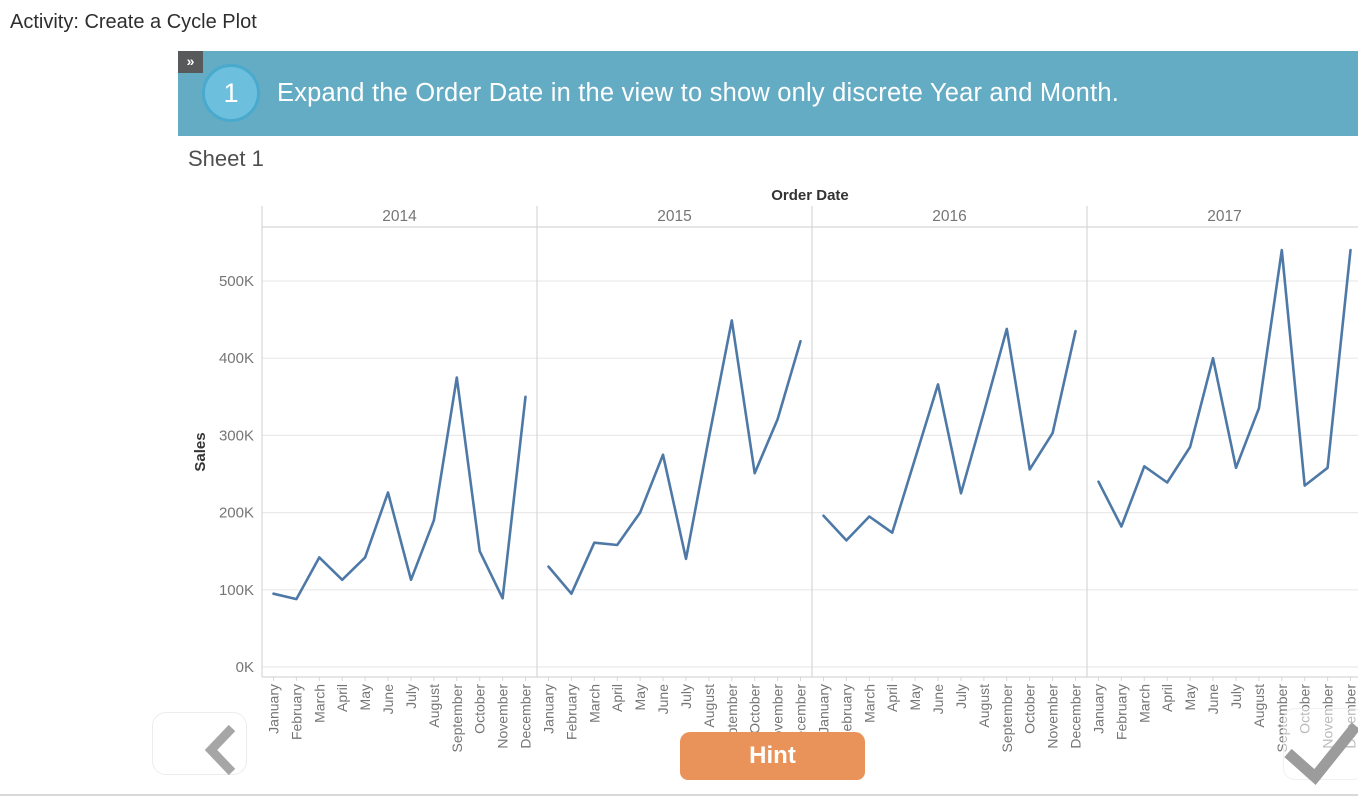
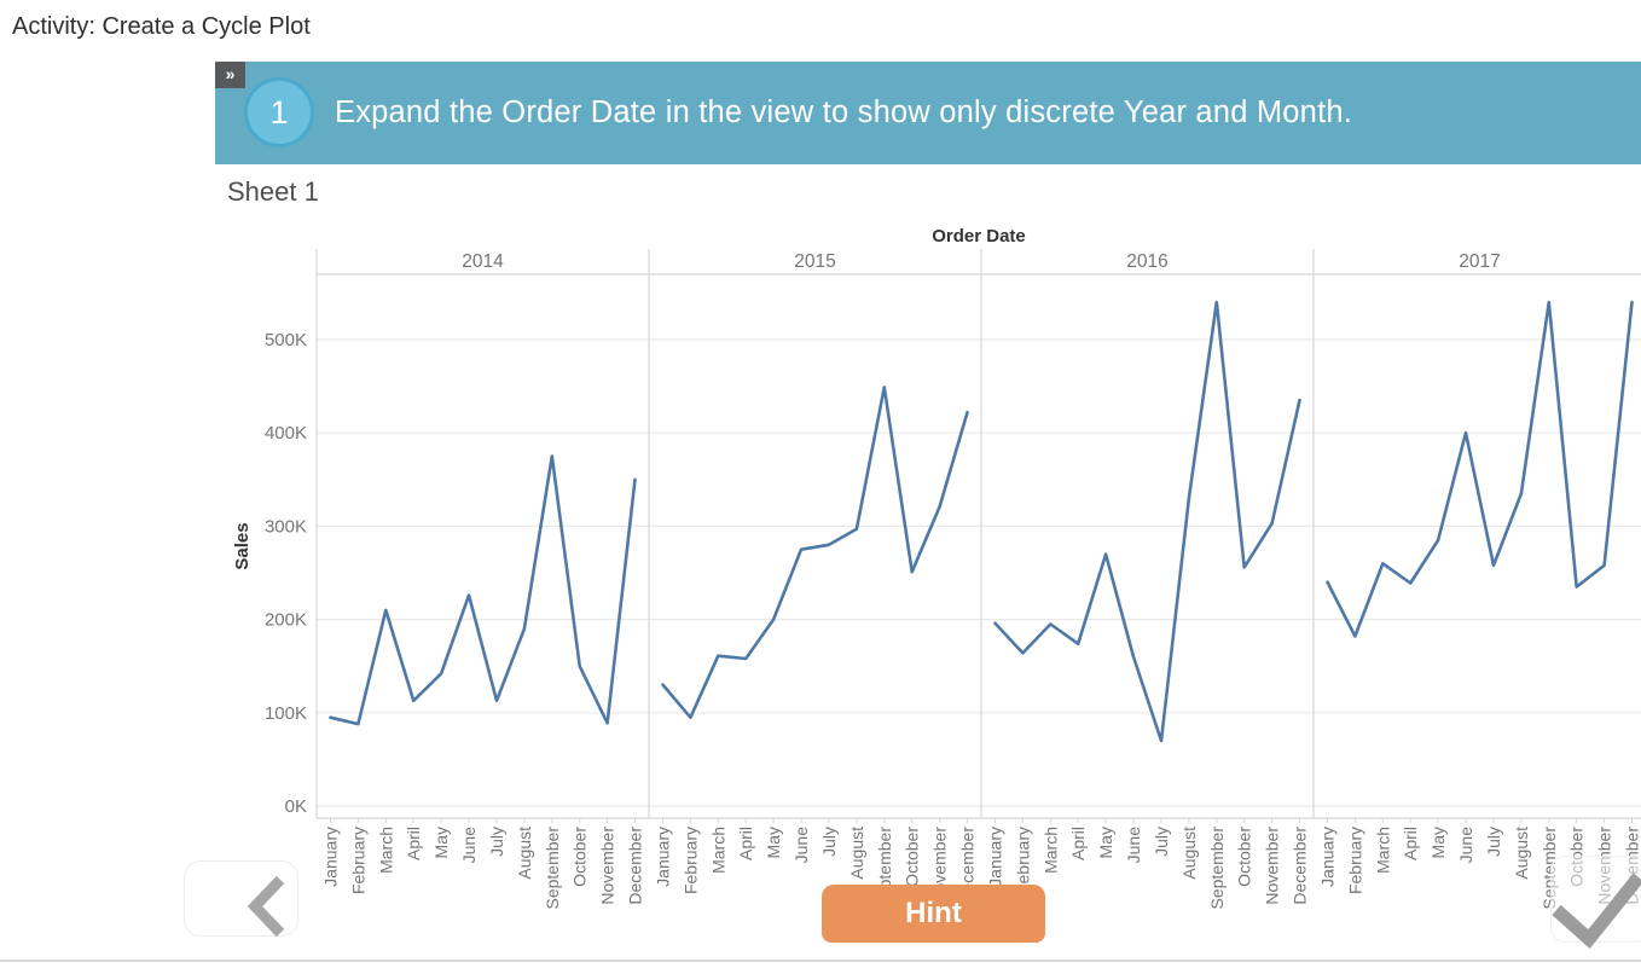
2014/March: 140K -> 210K
2016/June: 370K -> 160K
2015/July: 140K -> 280K
2016/July: 220K -> 70K
2016/September: 440K -> 540K
